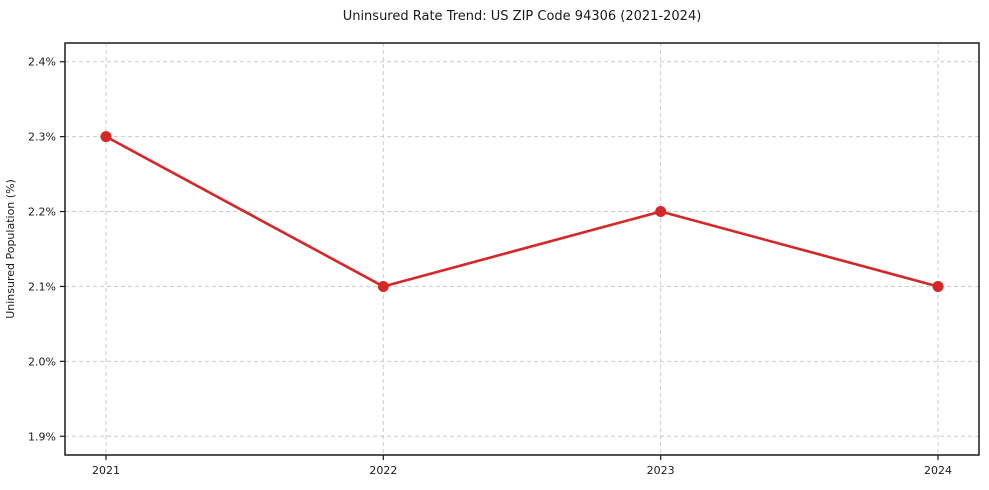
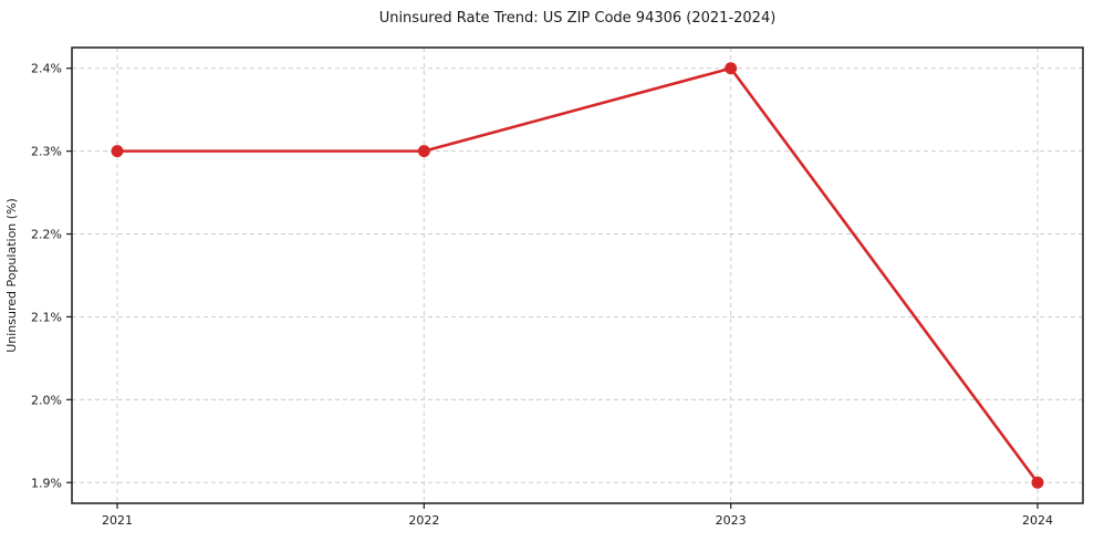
2022: 2.1% -> 2.3%
2023: 2.2% -> 2.4%
2024: 2.1% -> 1.9%
